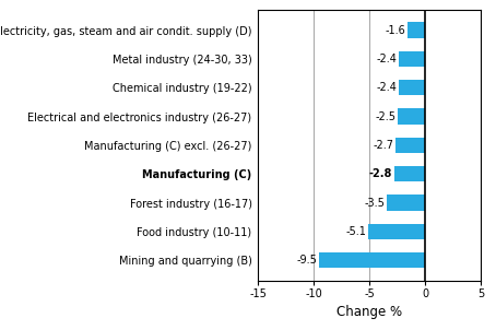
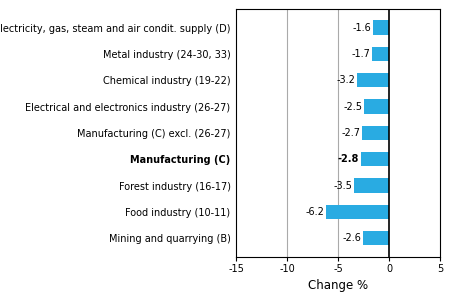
Metal industry (24-30, 33): -2.4 -> -1.7
Chemical industry (19-22): -2.4 -> -3.2
Food industry (10-11): -5.1 -> -6.2
Mining and quarrying (B): -9.5 -> -2.6
